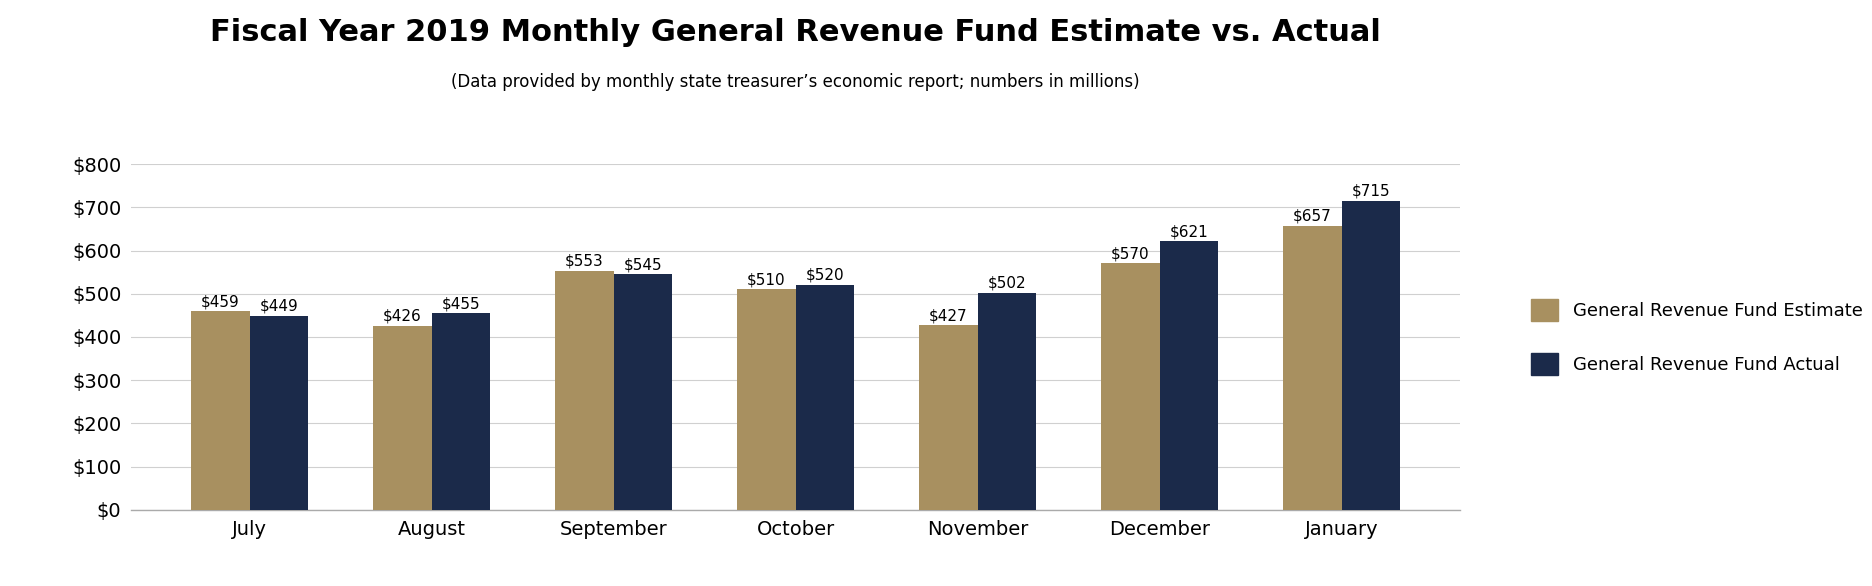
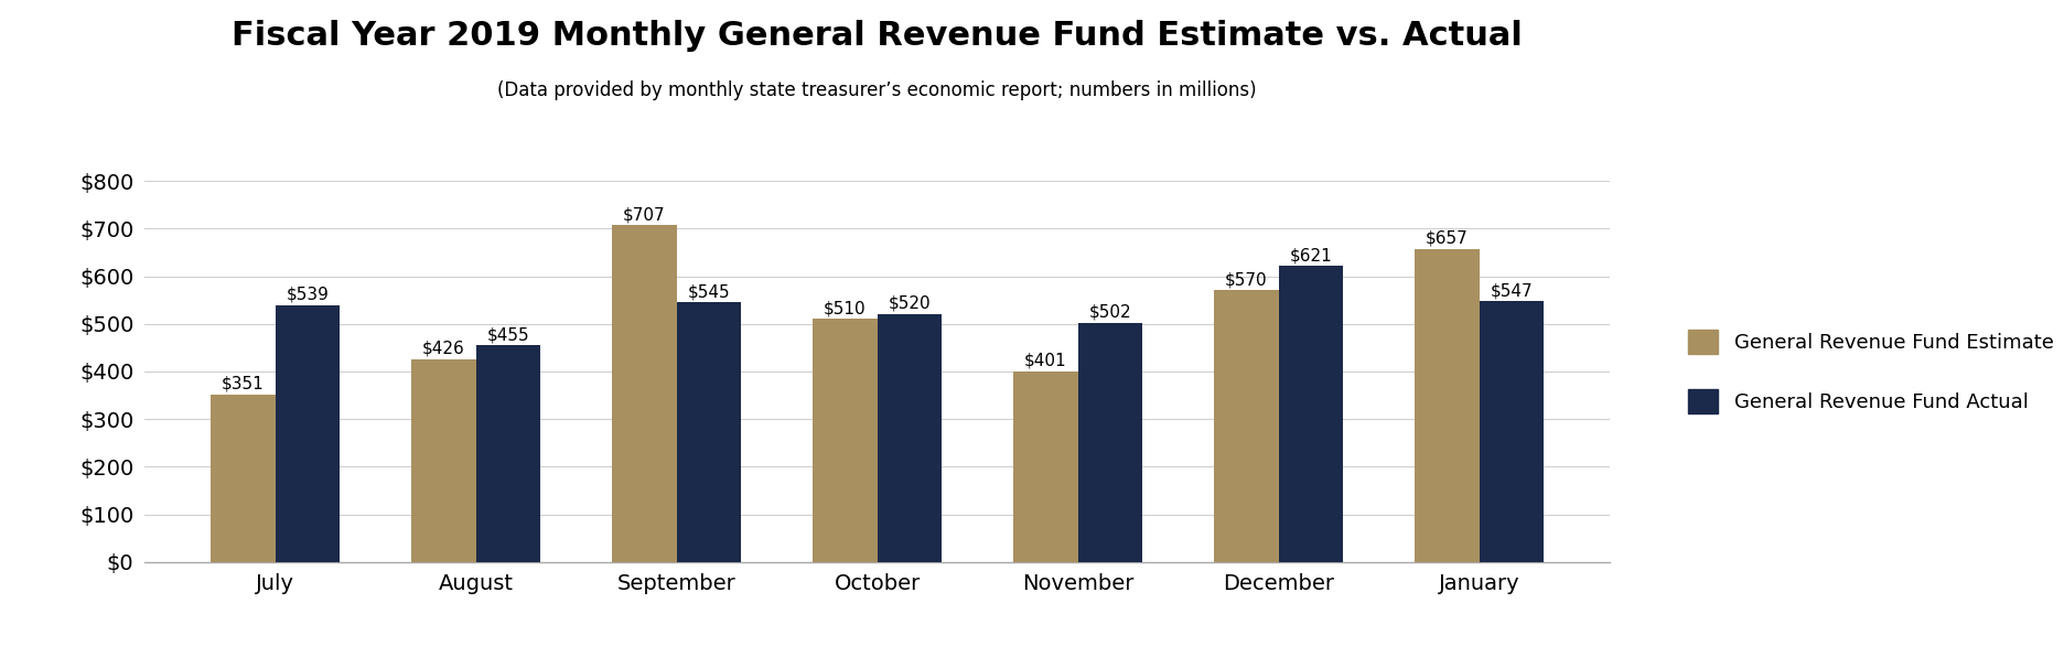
General Revenue Fund Estimate/July: $459 -> $351
General Revenue Fund Actual/July: $449 -> $539
General Revenue Fund Estimate/September: $553 -> $707
General Revenue Fund Estimate/November: $427 -> $401
General Revenue Fund Actual/January: $715 -> $547
